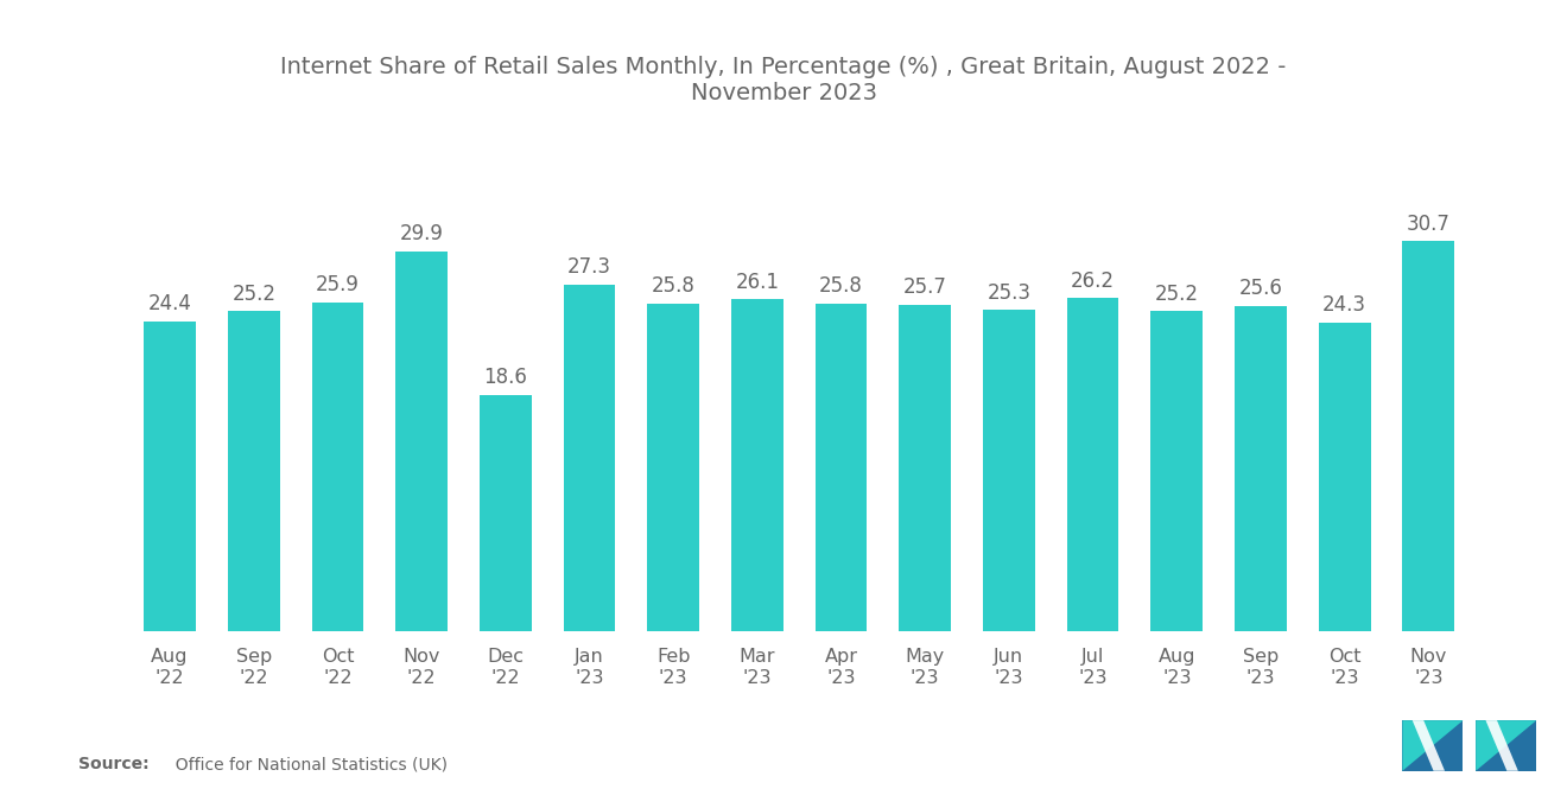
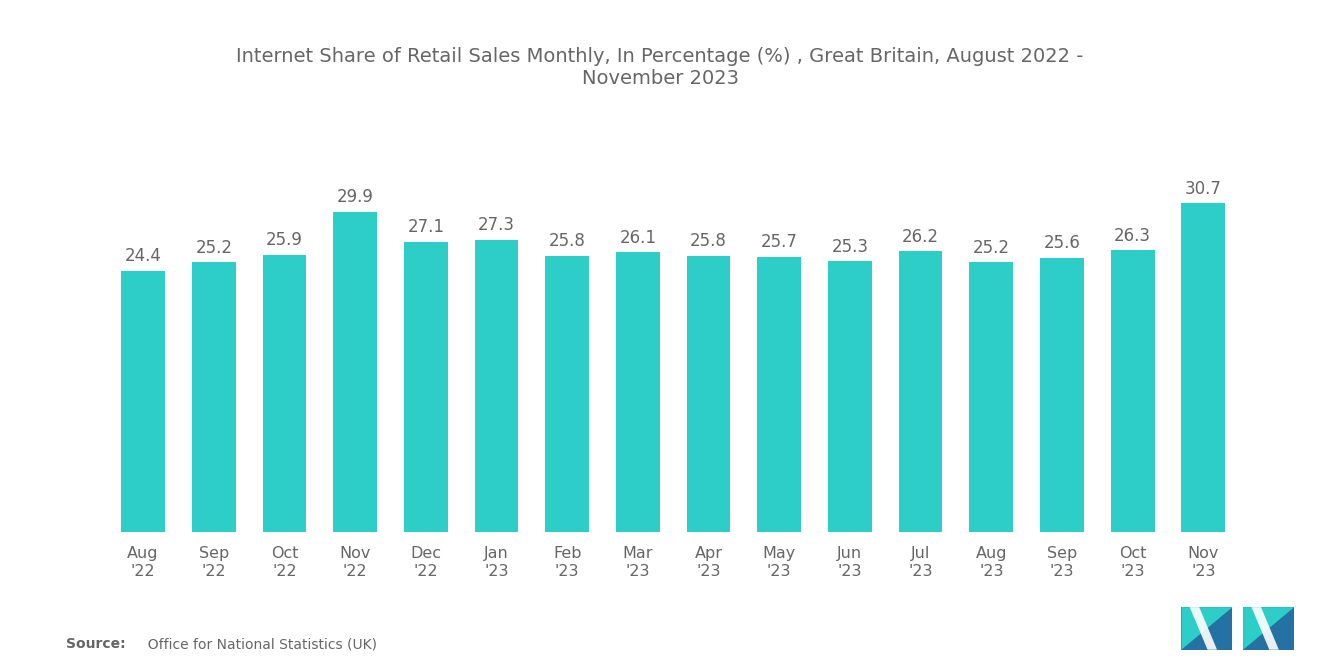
Dec '22: 18.6 -> 27.1
Oct '23: 24.3 -> 26.3
